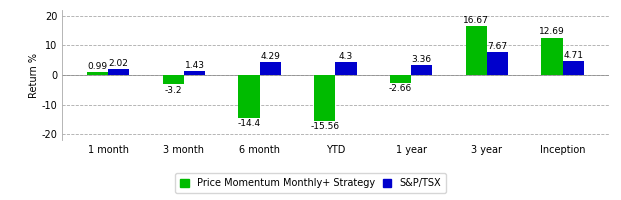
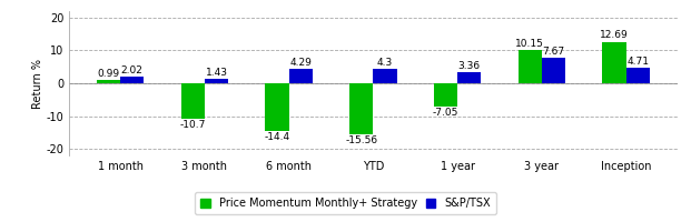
Price Momentum Monthly+ Strategy/3 month: -3.2 -> -10.7
Price Momentum Monthly+ Strategy/1 year: -2.66 -> -7.05
Price Momentum Monthly+ Strategy/3 year: 16.67 -> 10.15
